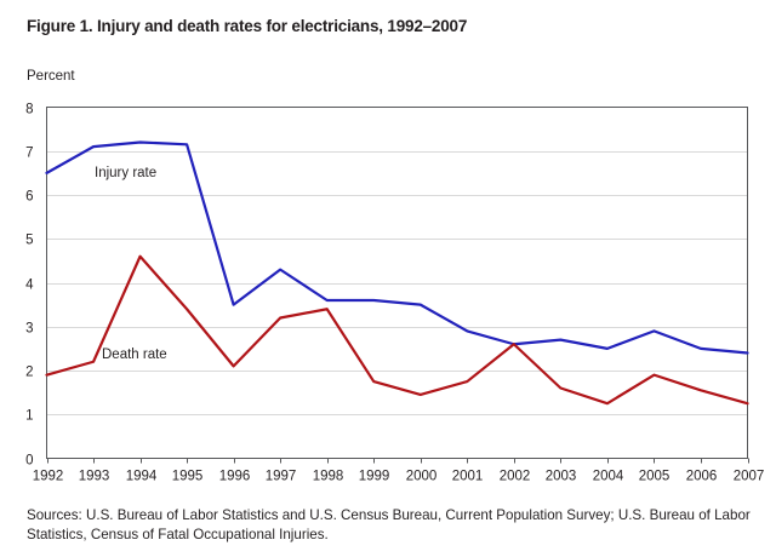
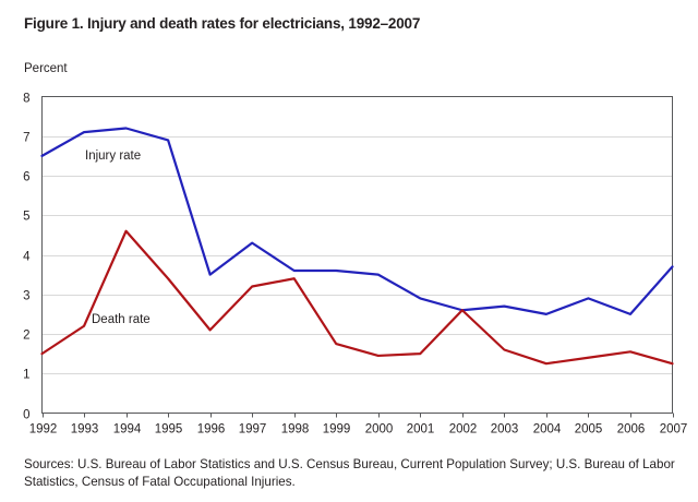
Death rate/1992: 1.9 -> 1.5
Injury rate/1995: 7.2 -> 6.9
Death rate/2001: 1.8 -> 1.5
Death rate/2005: 1.9 -> 1.4
Injury rate/2007: 2.4 -> 3.7
